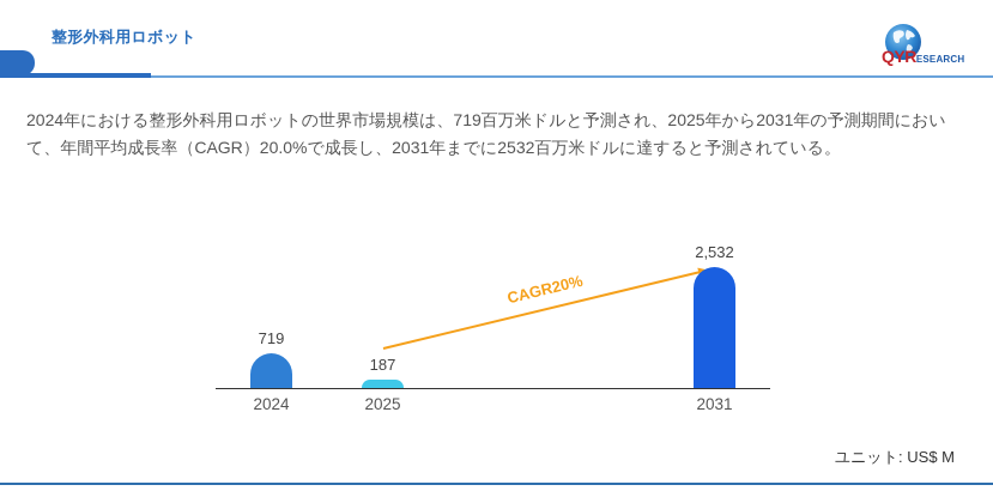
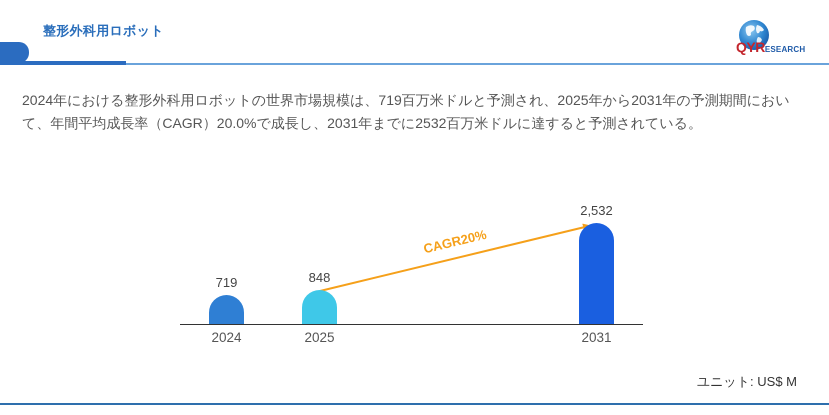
2025: 187 -> 848
